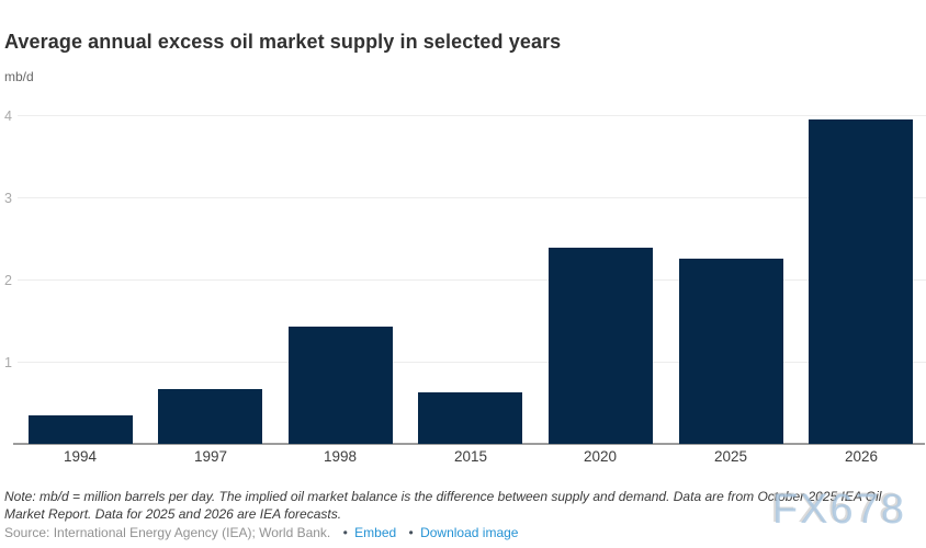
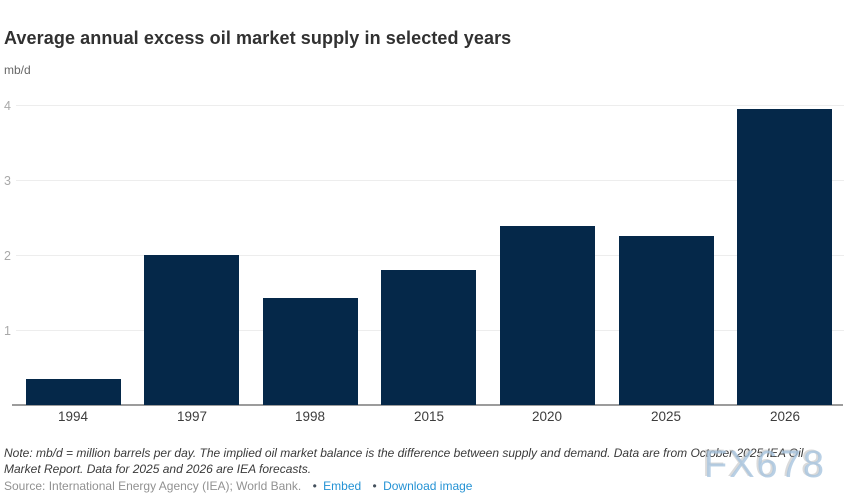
1997: 0.7 -> 2.0
2015: 0.6 -> 1.8
